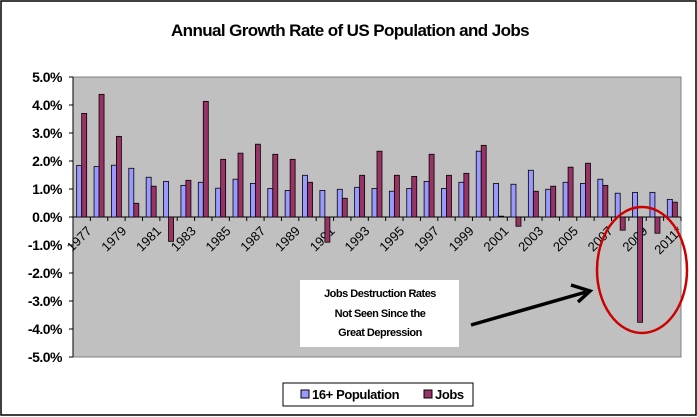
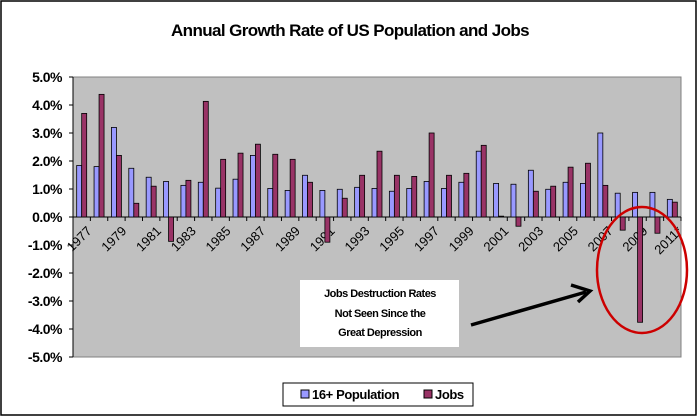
16+ Population/1979: 1.9% -> 3.2%
Jobs/1979: 2.9% -> 2.2%
16+ Population/1987: 1.2% -> 2.2%
Jobs/1997: 2.2% -> 3.0%
16+ Population/2007: 1.4% -> 3.0%
